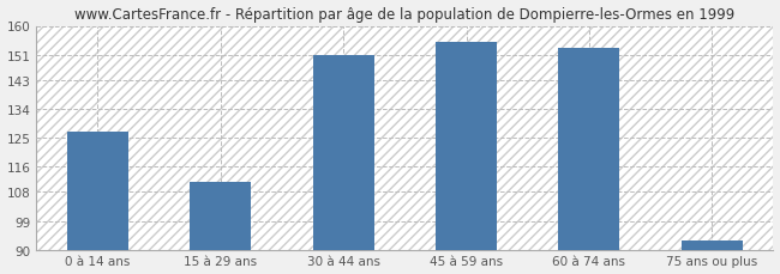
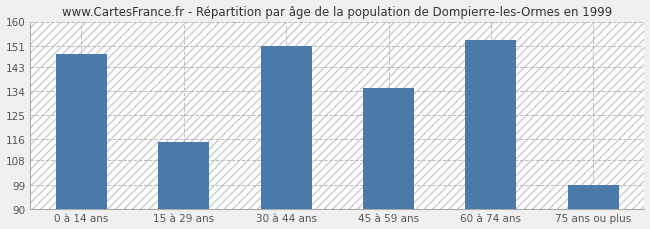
0 à 14 ans: 127 -> 148
15 à 29 ans: 111 -> 115
45 à 59 ans: 155 -> 135
75 ans ou plus: 93 -> 99
